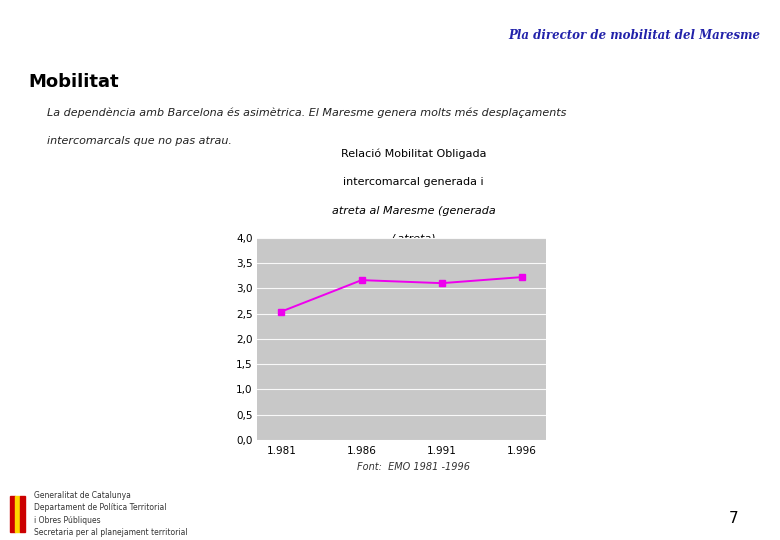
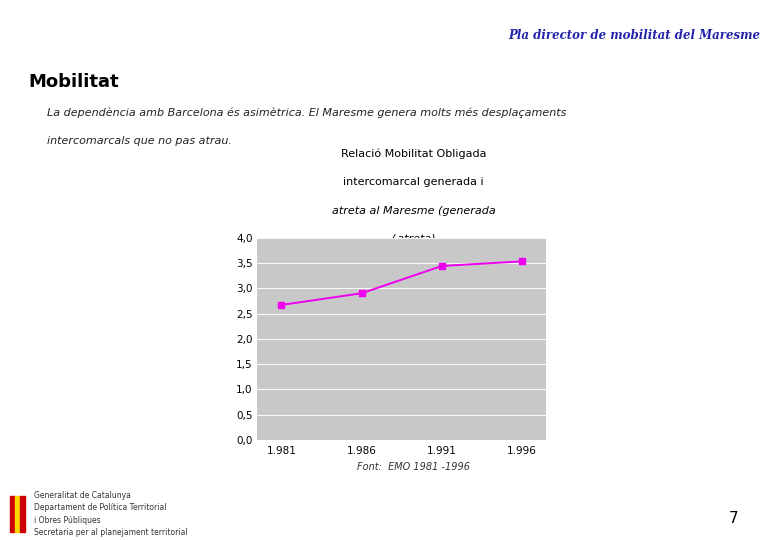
1.981: 2,54 -> 2,67
1.986: 3,16 -> 2,90
1.991: 3,10 -> 3,44
1.996: 3,22 -> 3,53
